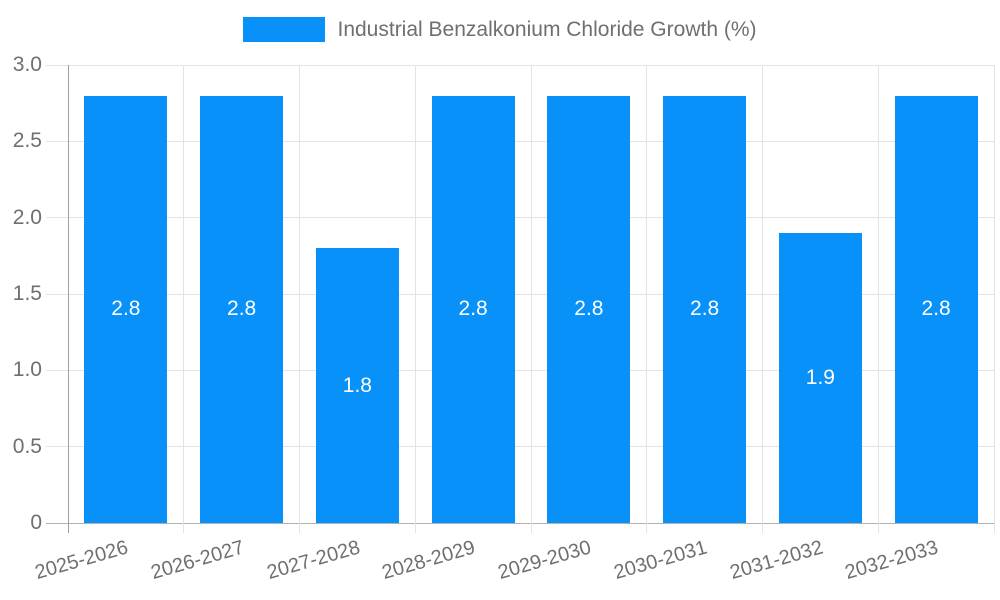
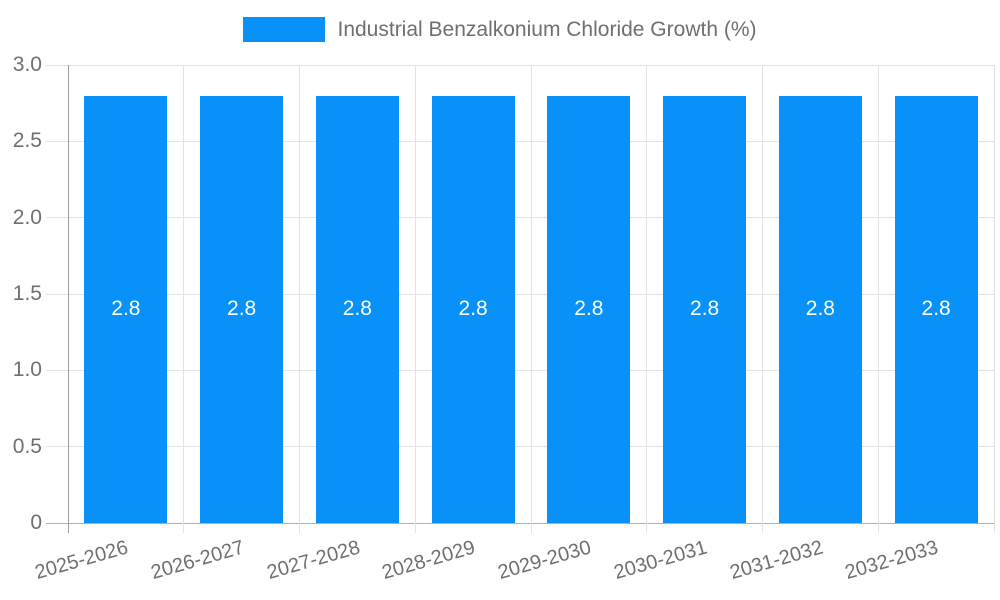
2027-2028: 1.8 -> 2.8
2031-2032: 1.9 -> 2.8
